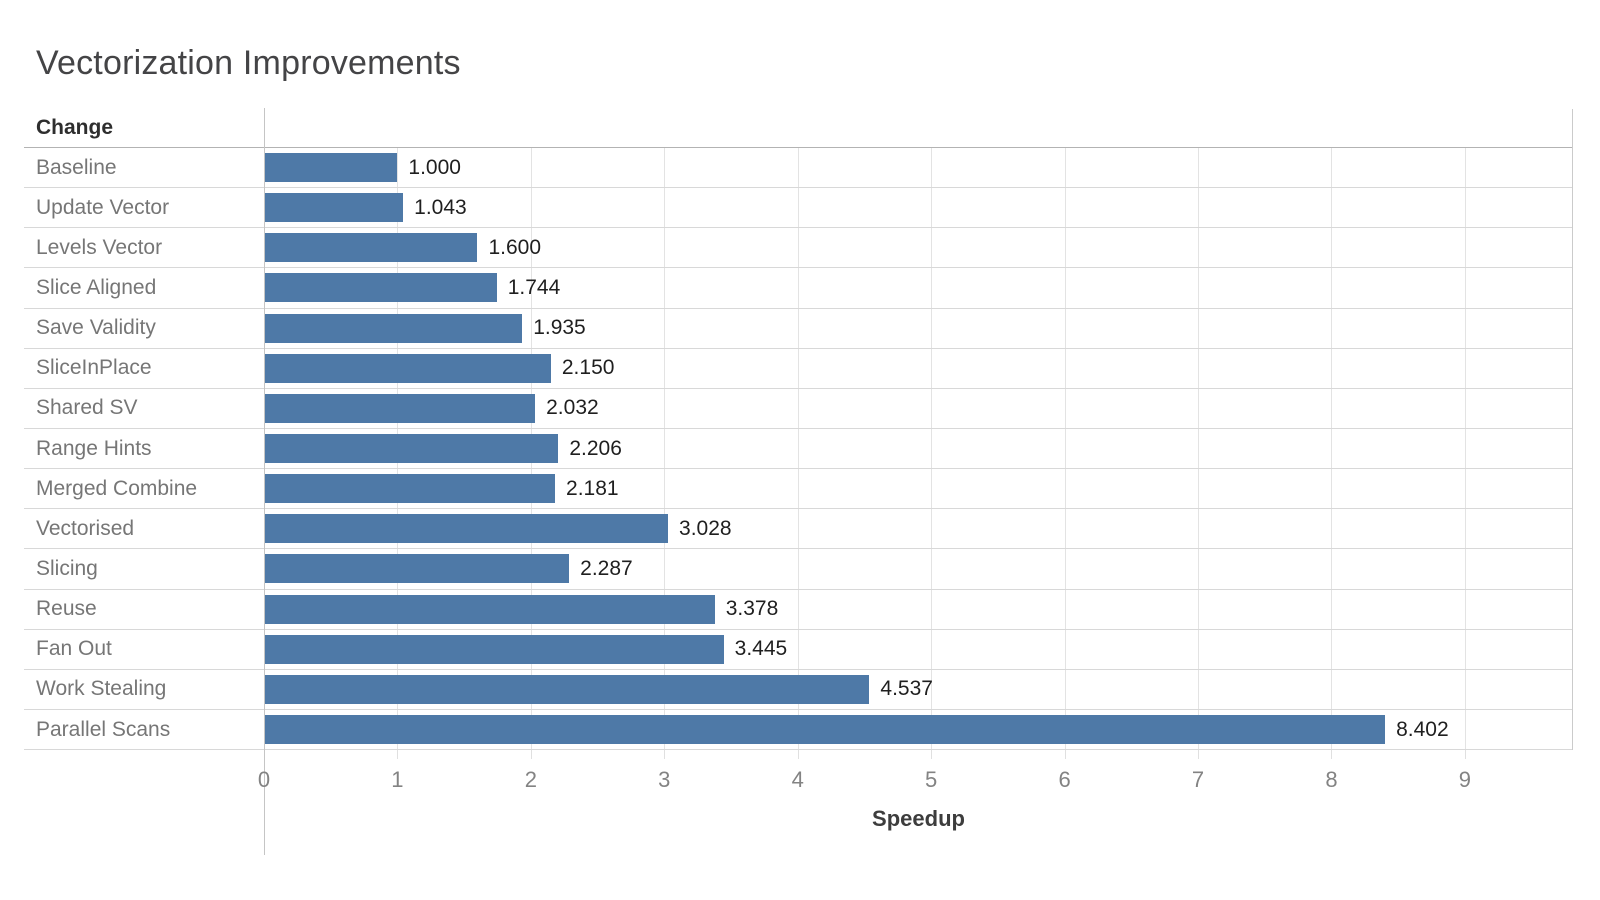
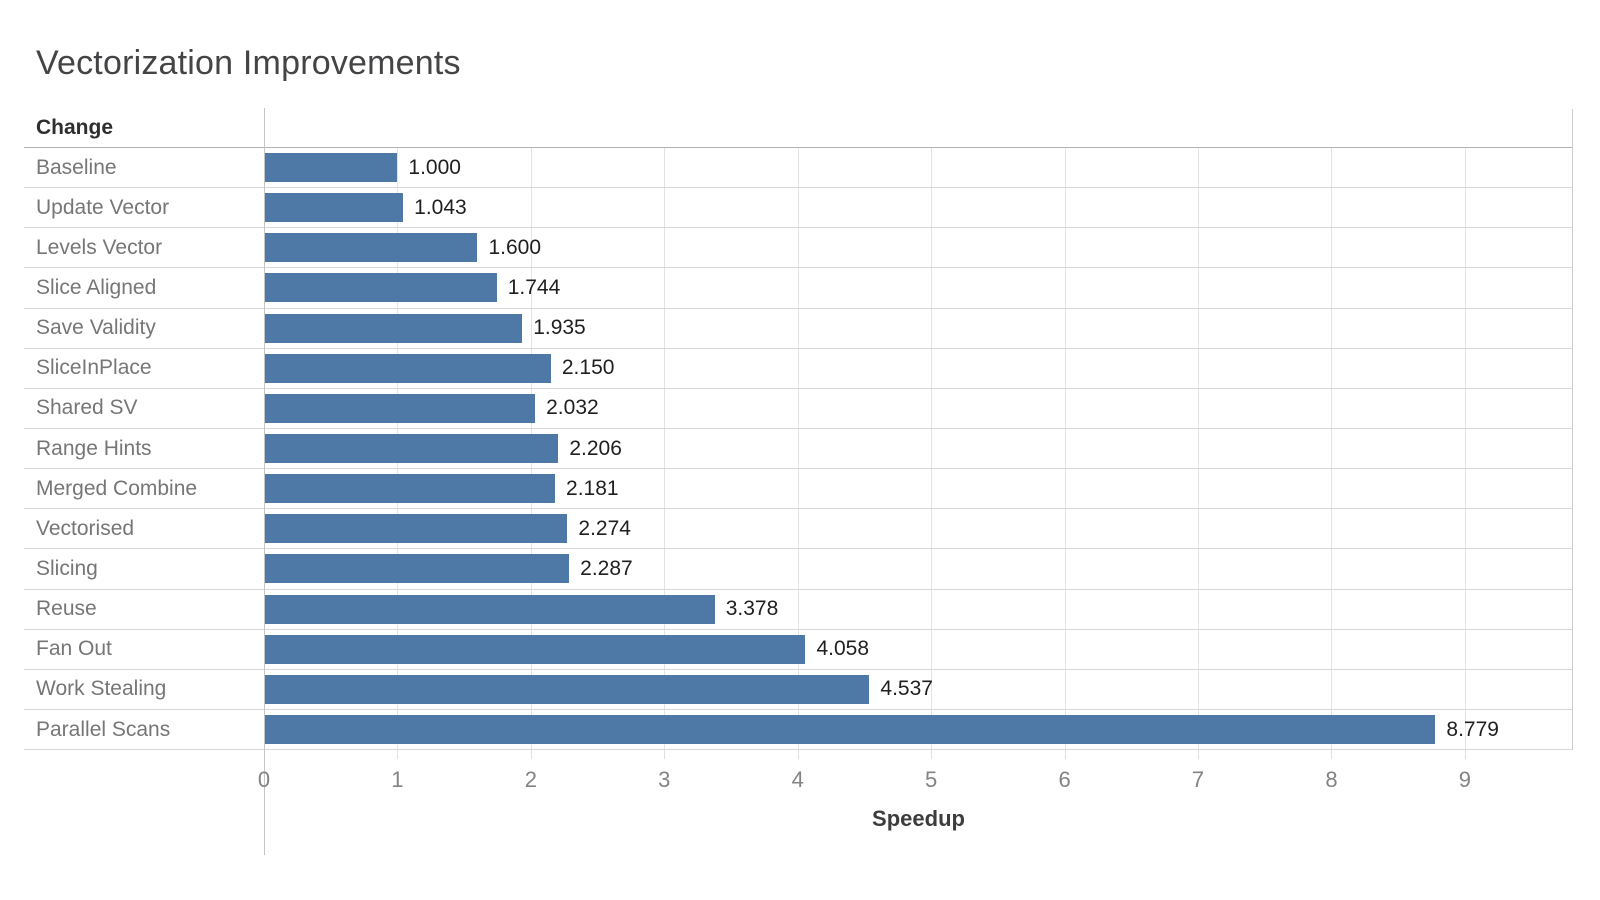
Vectorised: 3.028 -> 2.274
Fan Out: 3.445 -> 4.058
Parallel Scans: 8.402 -> 8.779
